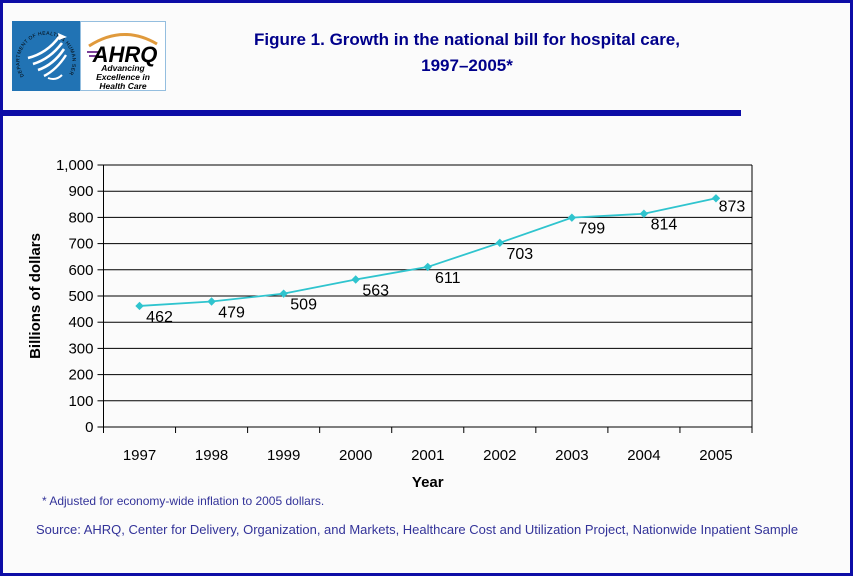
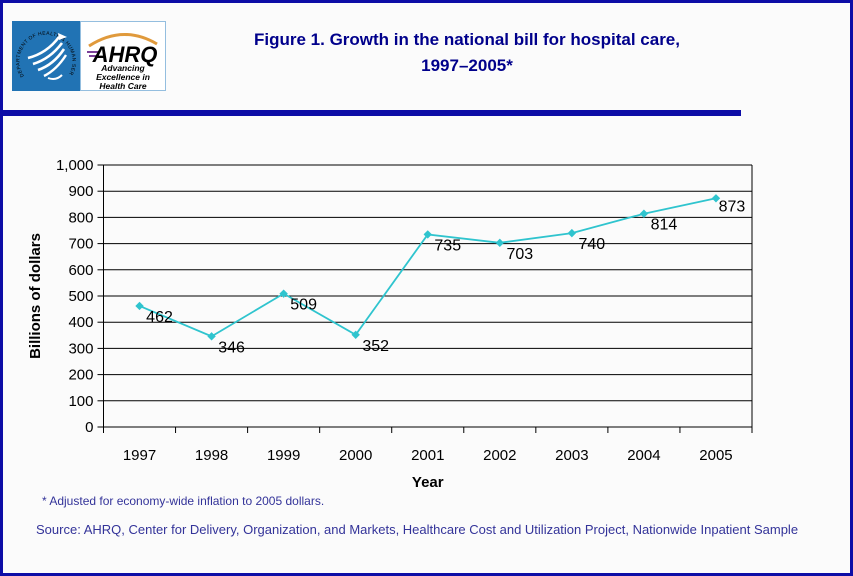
1998: 479 -> 346
2000: 563 -> 352
2001: 611 -> 735
2003: 799 -> 740
